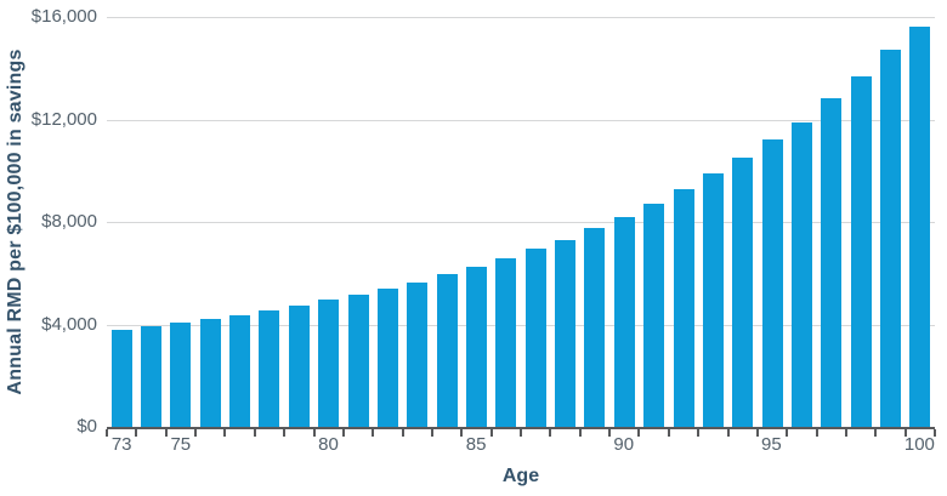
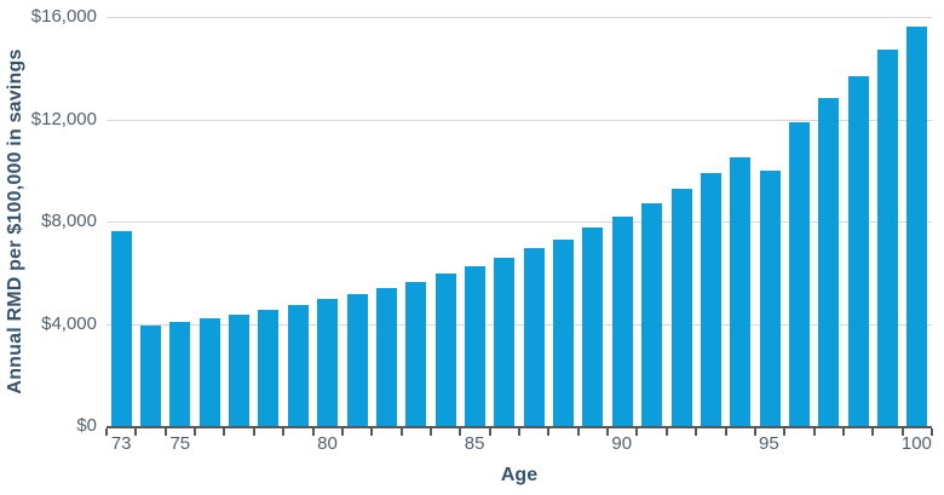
73: $3800 -> $7600
95: $11200 -> $10000
